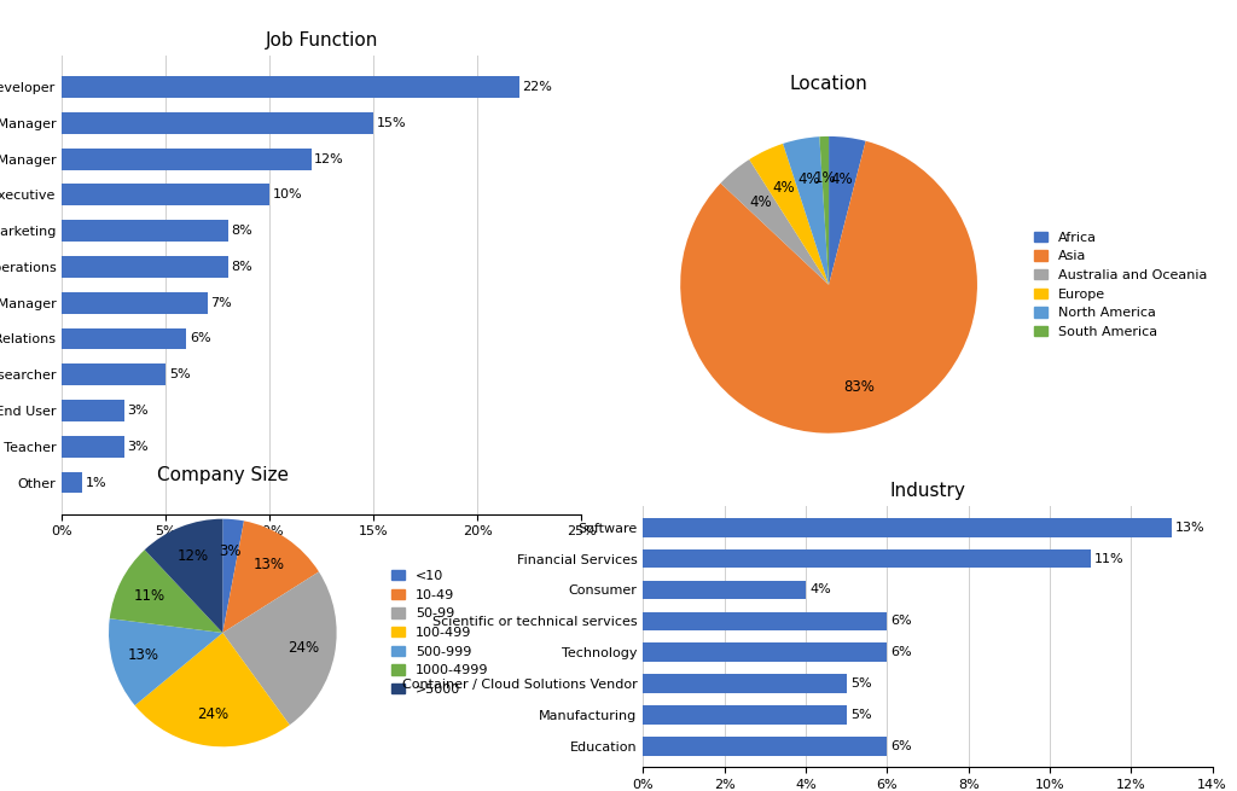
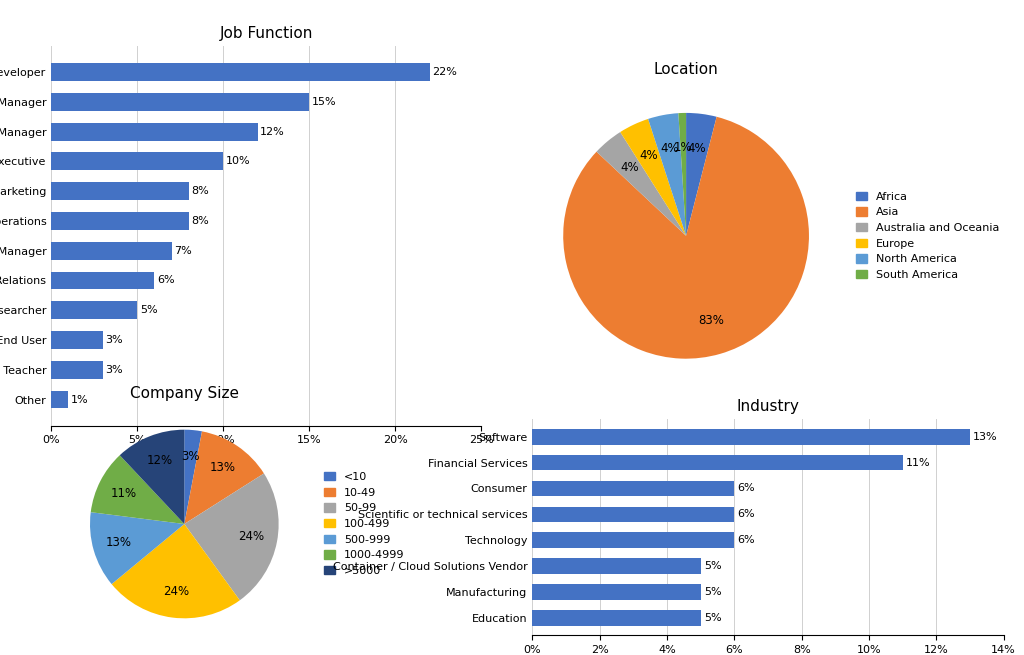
Industry/Consumer: 4% -> 6%
Industry/Education: 6% -> 5%
